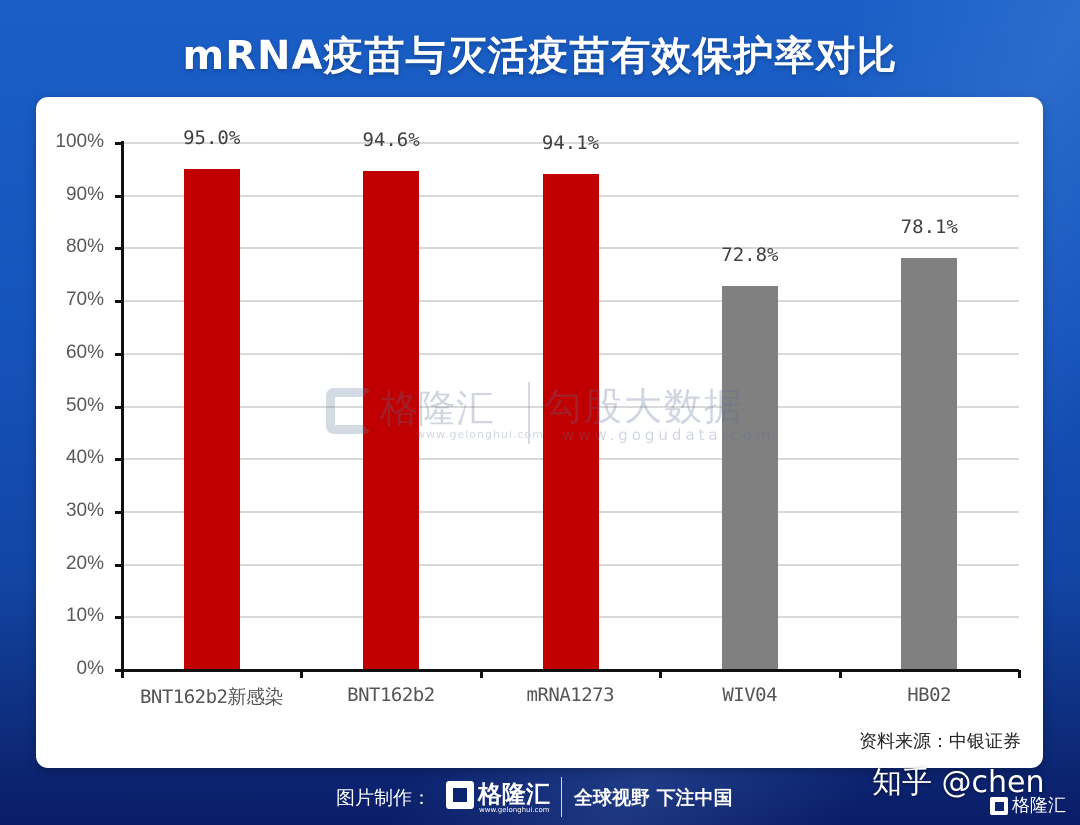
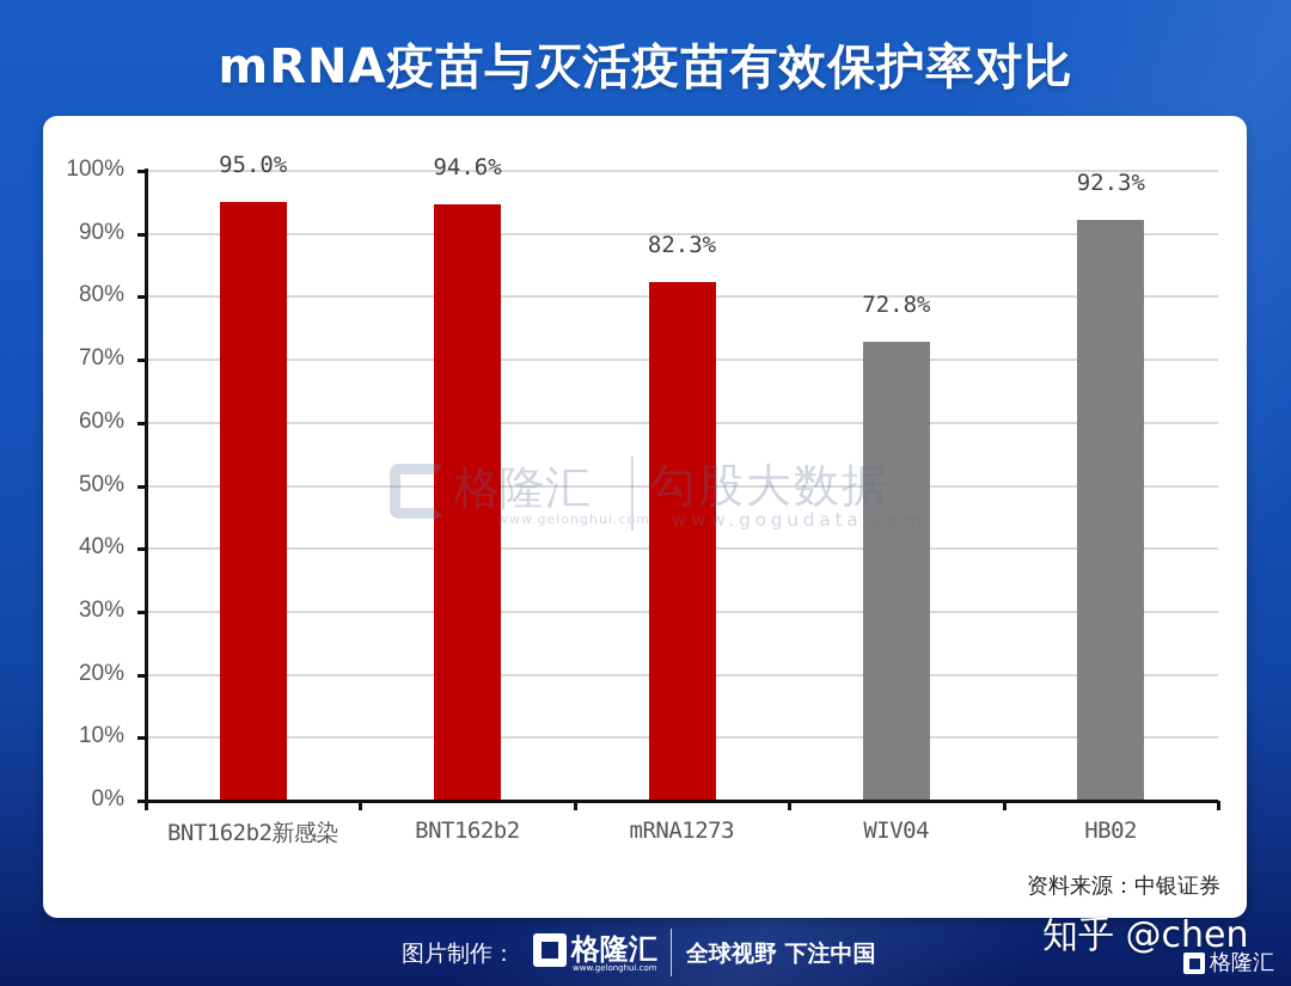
mRNA1273: 94.1% -> 82.3%
HB02: 78.1% -> 92.3%
